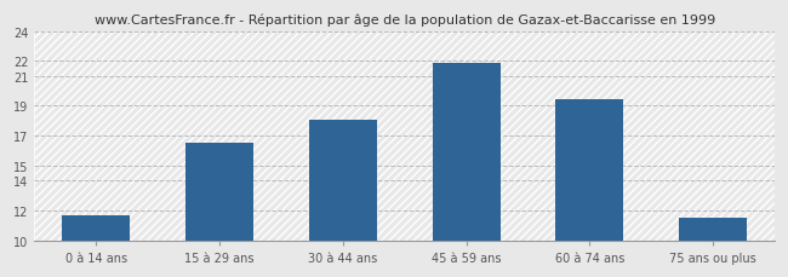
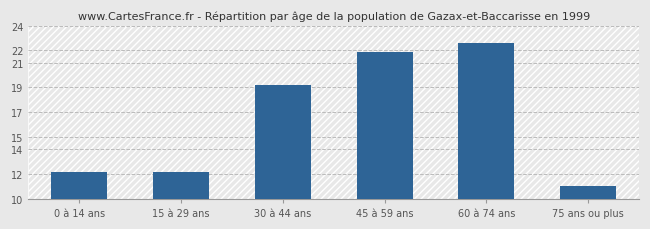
0 à 14 ans: 11.7 -> 12.2
15 à 29 ans: 16.5 -> 12.2
30 à 44 ans: 18.1 -> 19.2
60 à 74 ans: 19.4 -> 22.6
75 ans ou plus: 11.5 -> 11.0
